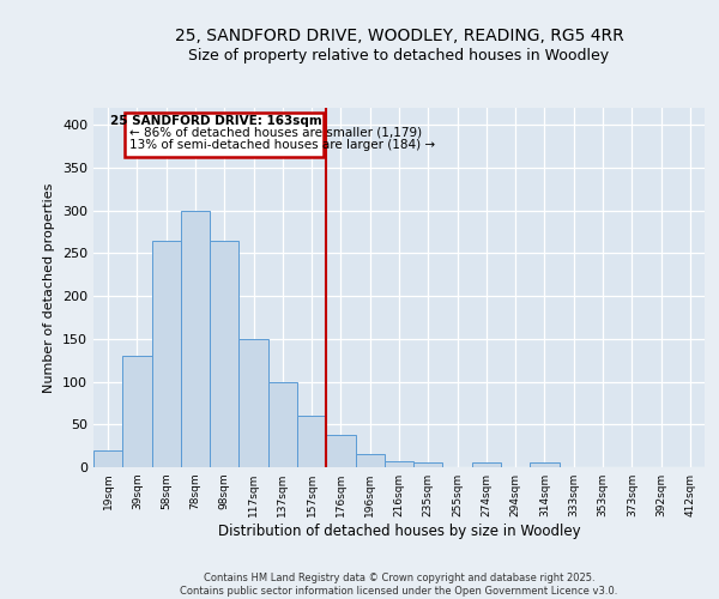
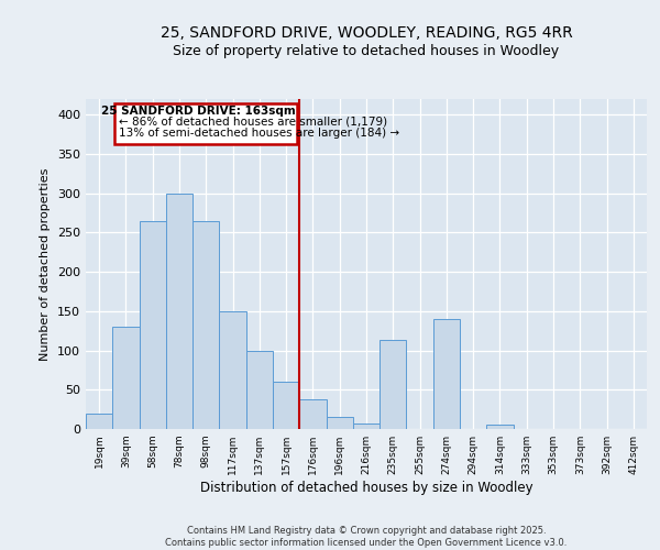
235sqm: 5 -> 114
274sqm: 5 -> 140
